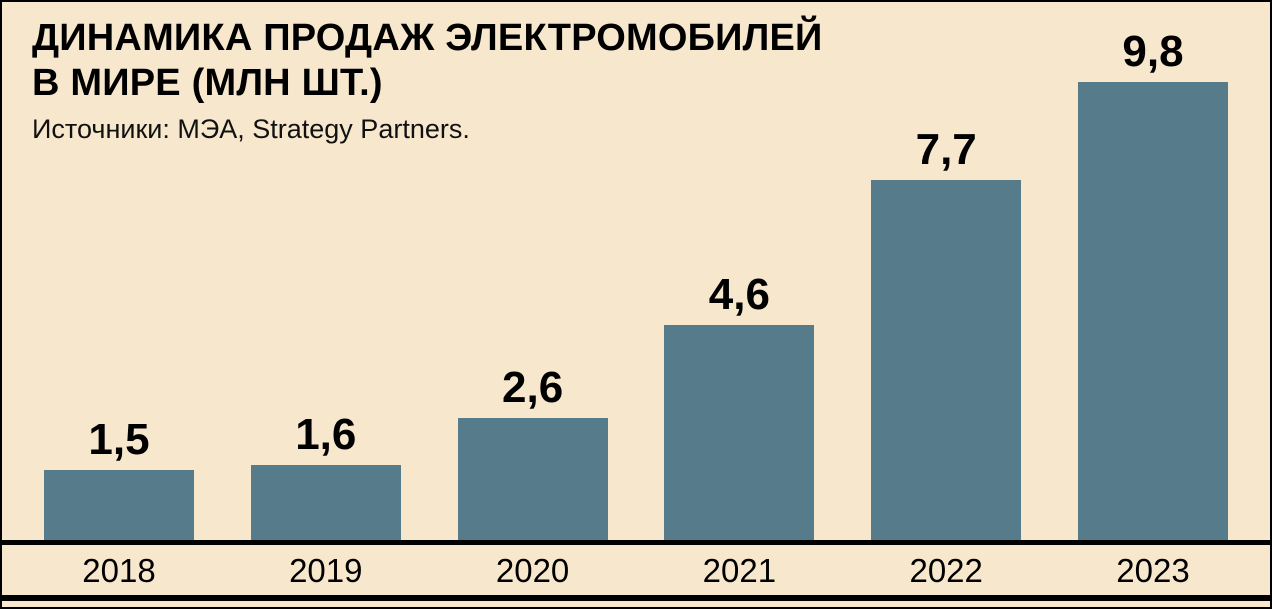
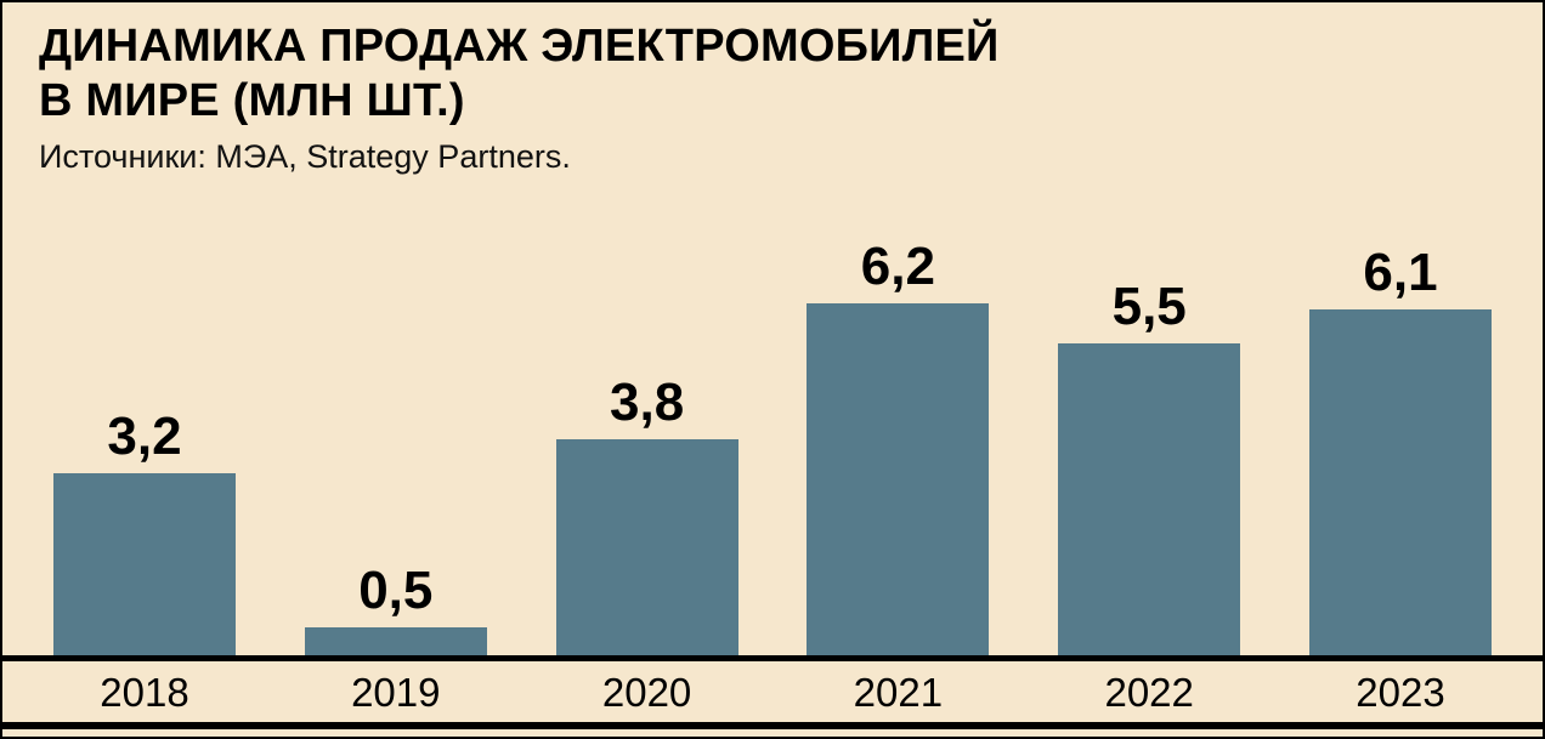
2018: 1,5 -> 3,2
2019: 1,6 -> 0,5
2020: 2,6 -> 3,8
2021: 4,6 -> 6,2
2022: 7,7 -> 5,5
2023: 9,8 -> 6,1
